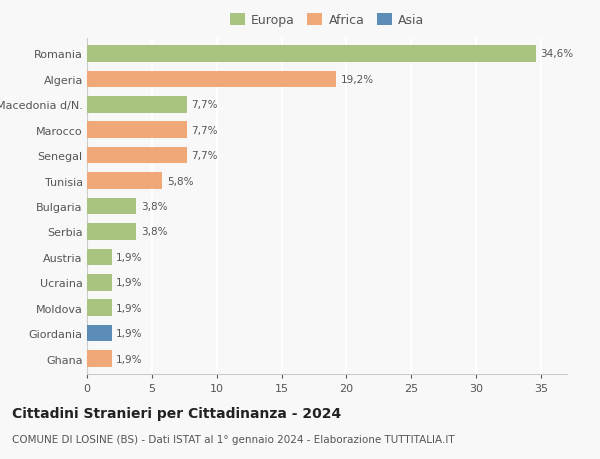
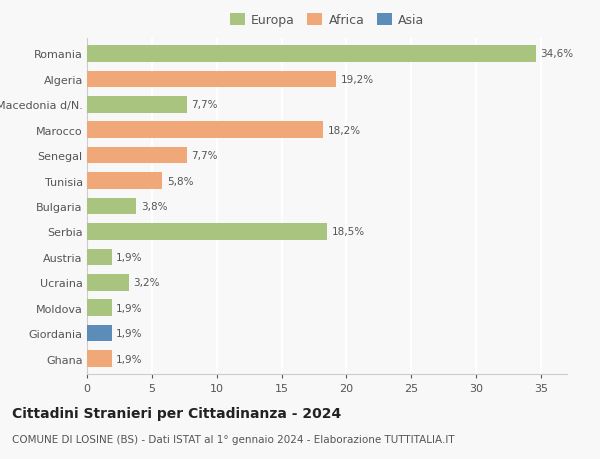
Marocco: 7,7% -> 18,2%
Serbia: 3,8% -> 18,5%
Ucraina: 1,9% -> 3,2%
